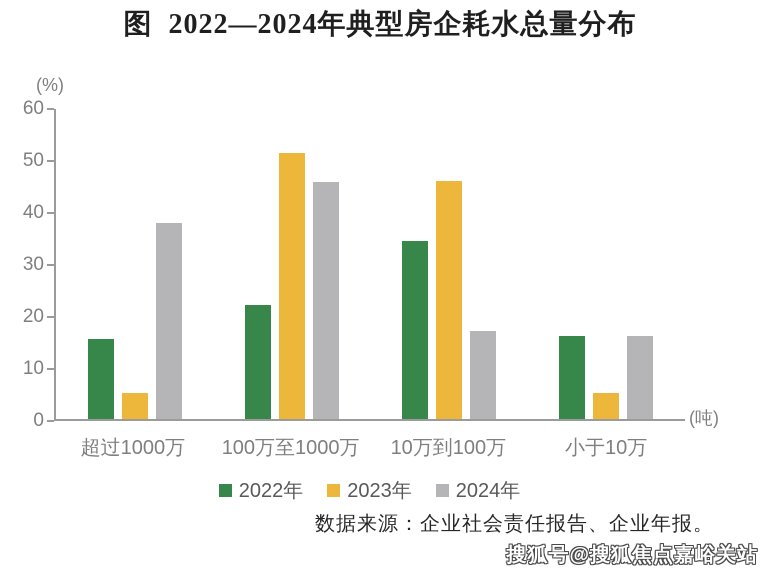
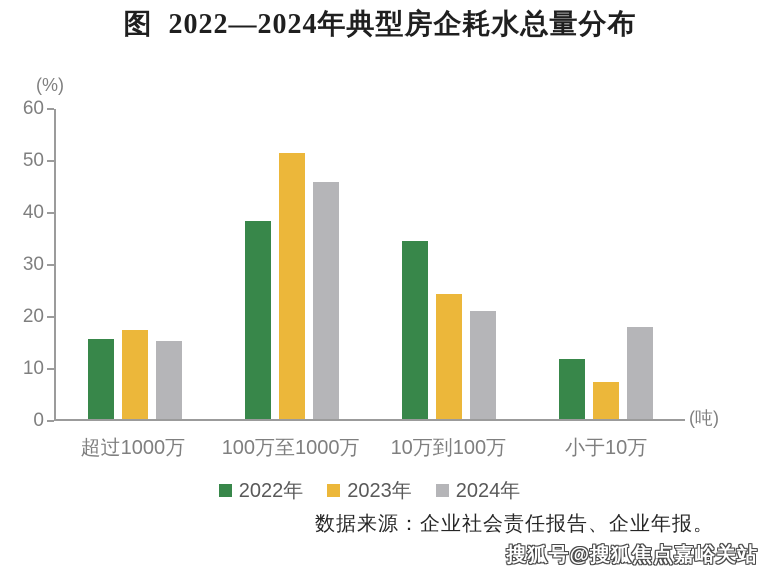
2023年/超过1000万: 5 -> 17
2024年/超过1000万: 38 -> 15
2022年/100万至1000万: 22 -> 38
2023年/10万到100万: 46 -> 24
2024年/10万到100万: 17 -> 21
2022年/小于10万: 16 -> 12
2023年/小于10万: 5 -> 7
2024年/小于10万: 16 -> 18
